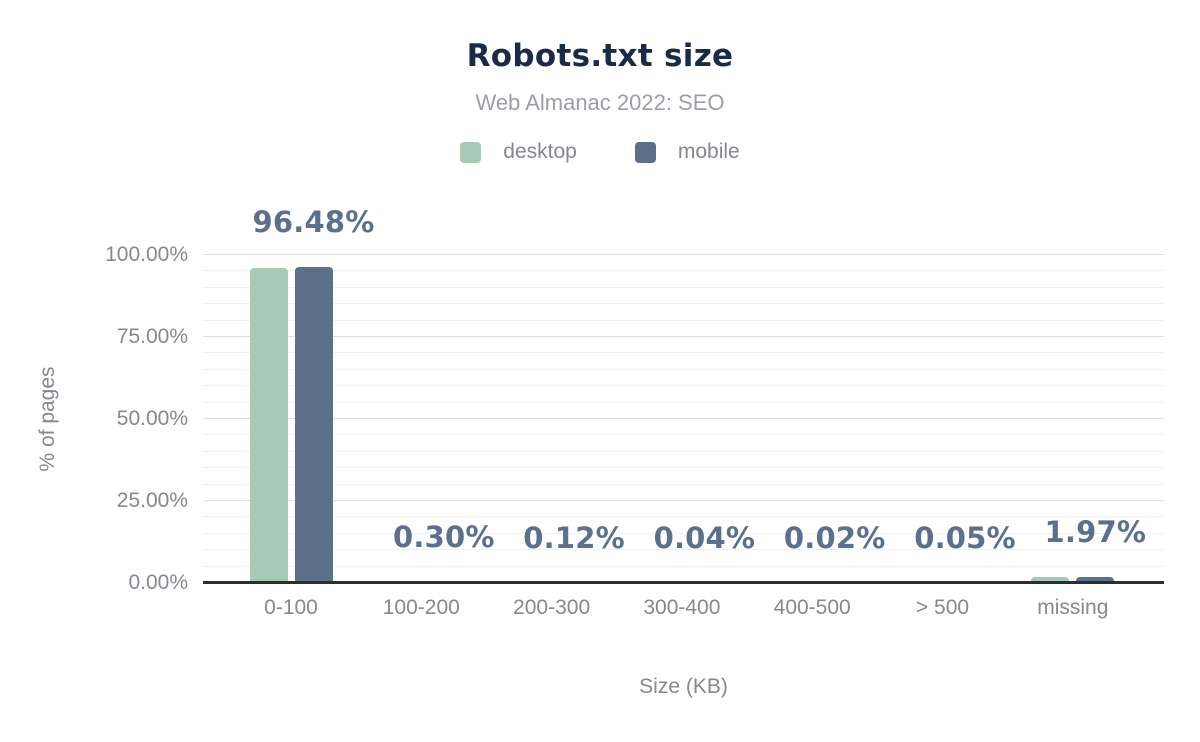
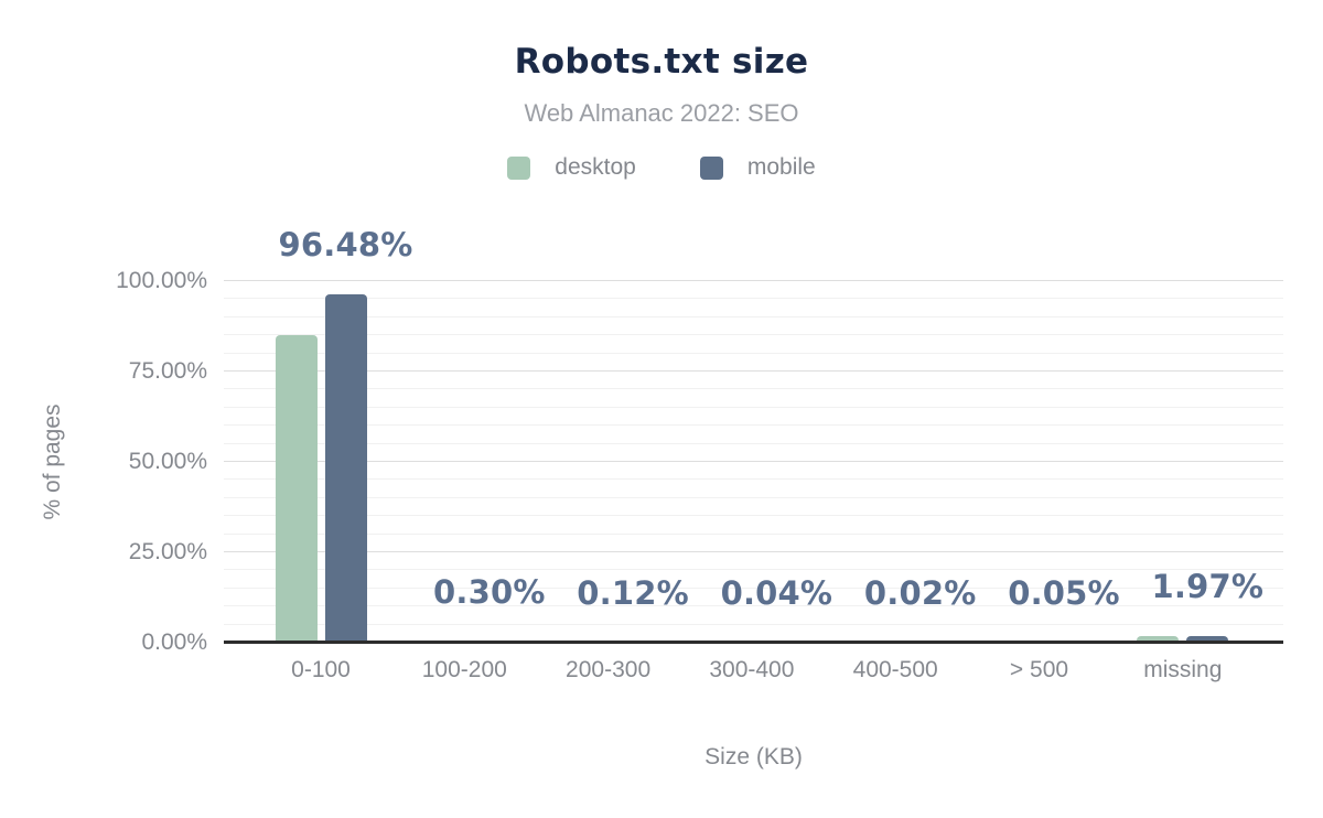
desktop/0-100: 96% -> 85%
